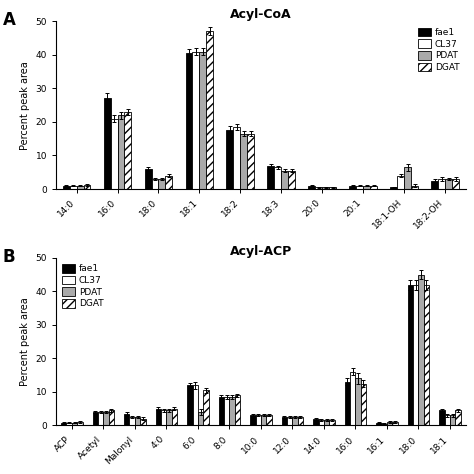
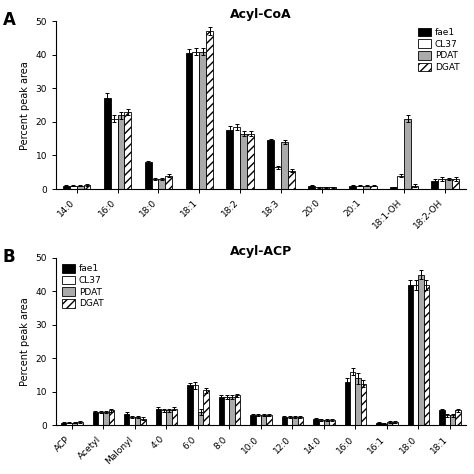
Acyl-CoA/fae1/18:0: 6.0 -> 8.0
Acyl-CoA/fae1/18:3: 7.0 -> 14.5
Acyl-CoA/PDAT/18:3: 5.5 -> 14.0
Acyl-CoA/PDAT/18:1-OH: 6.5 -> 21.0
